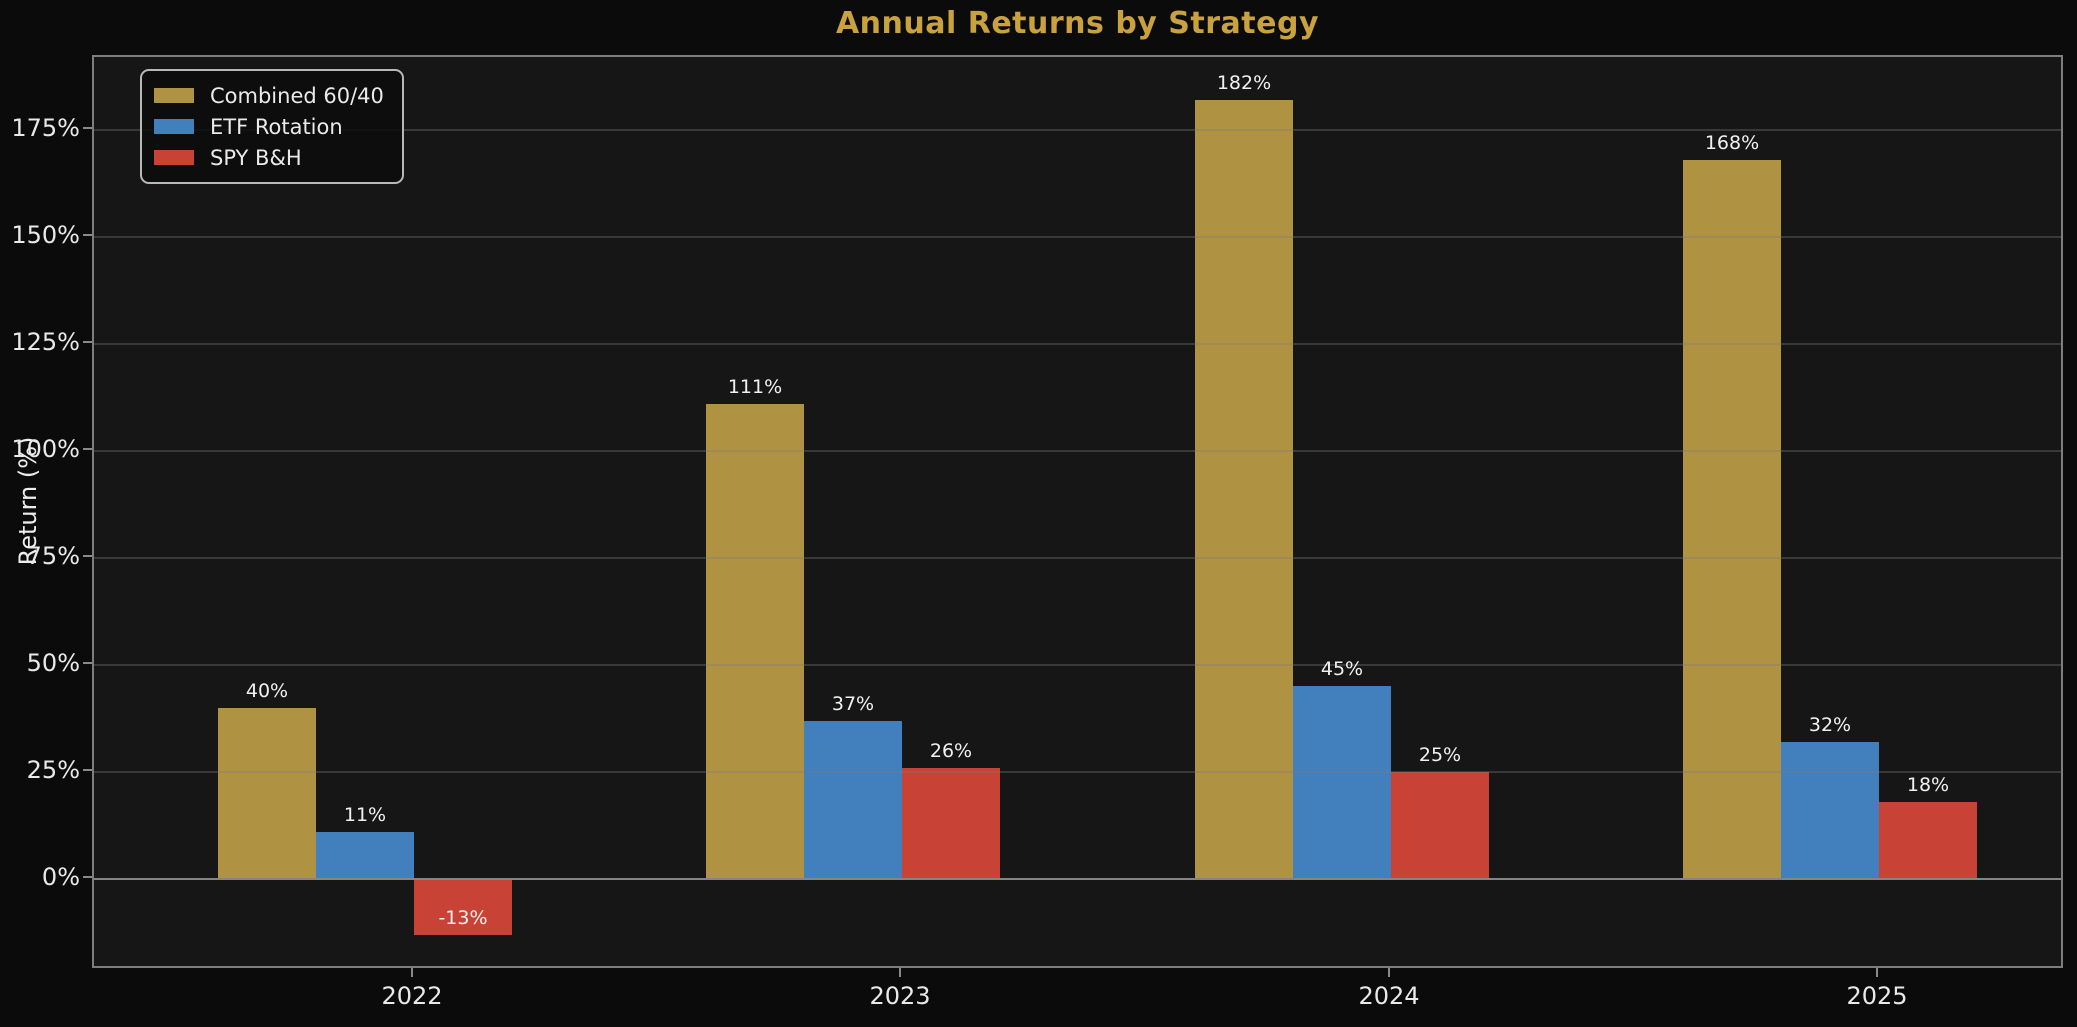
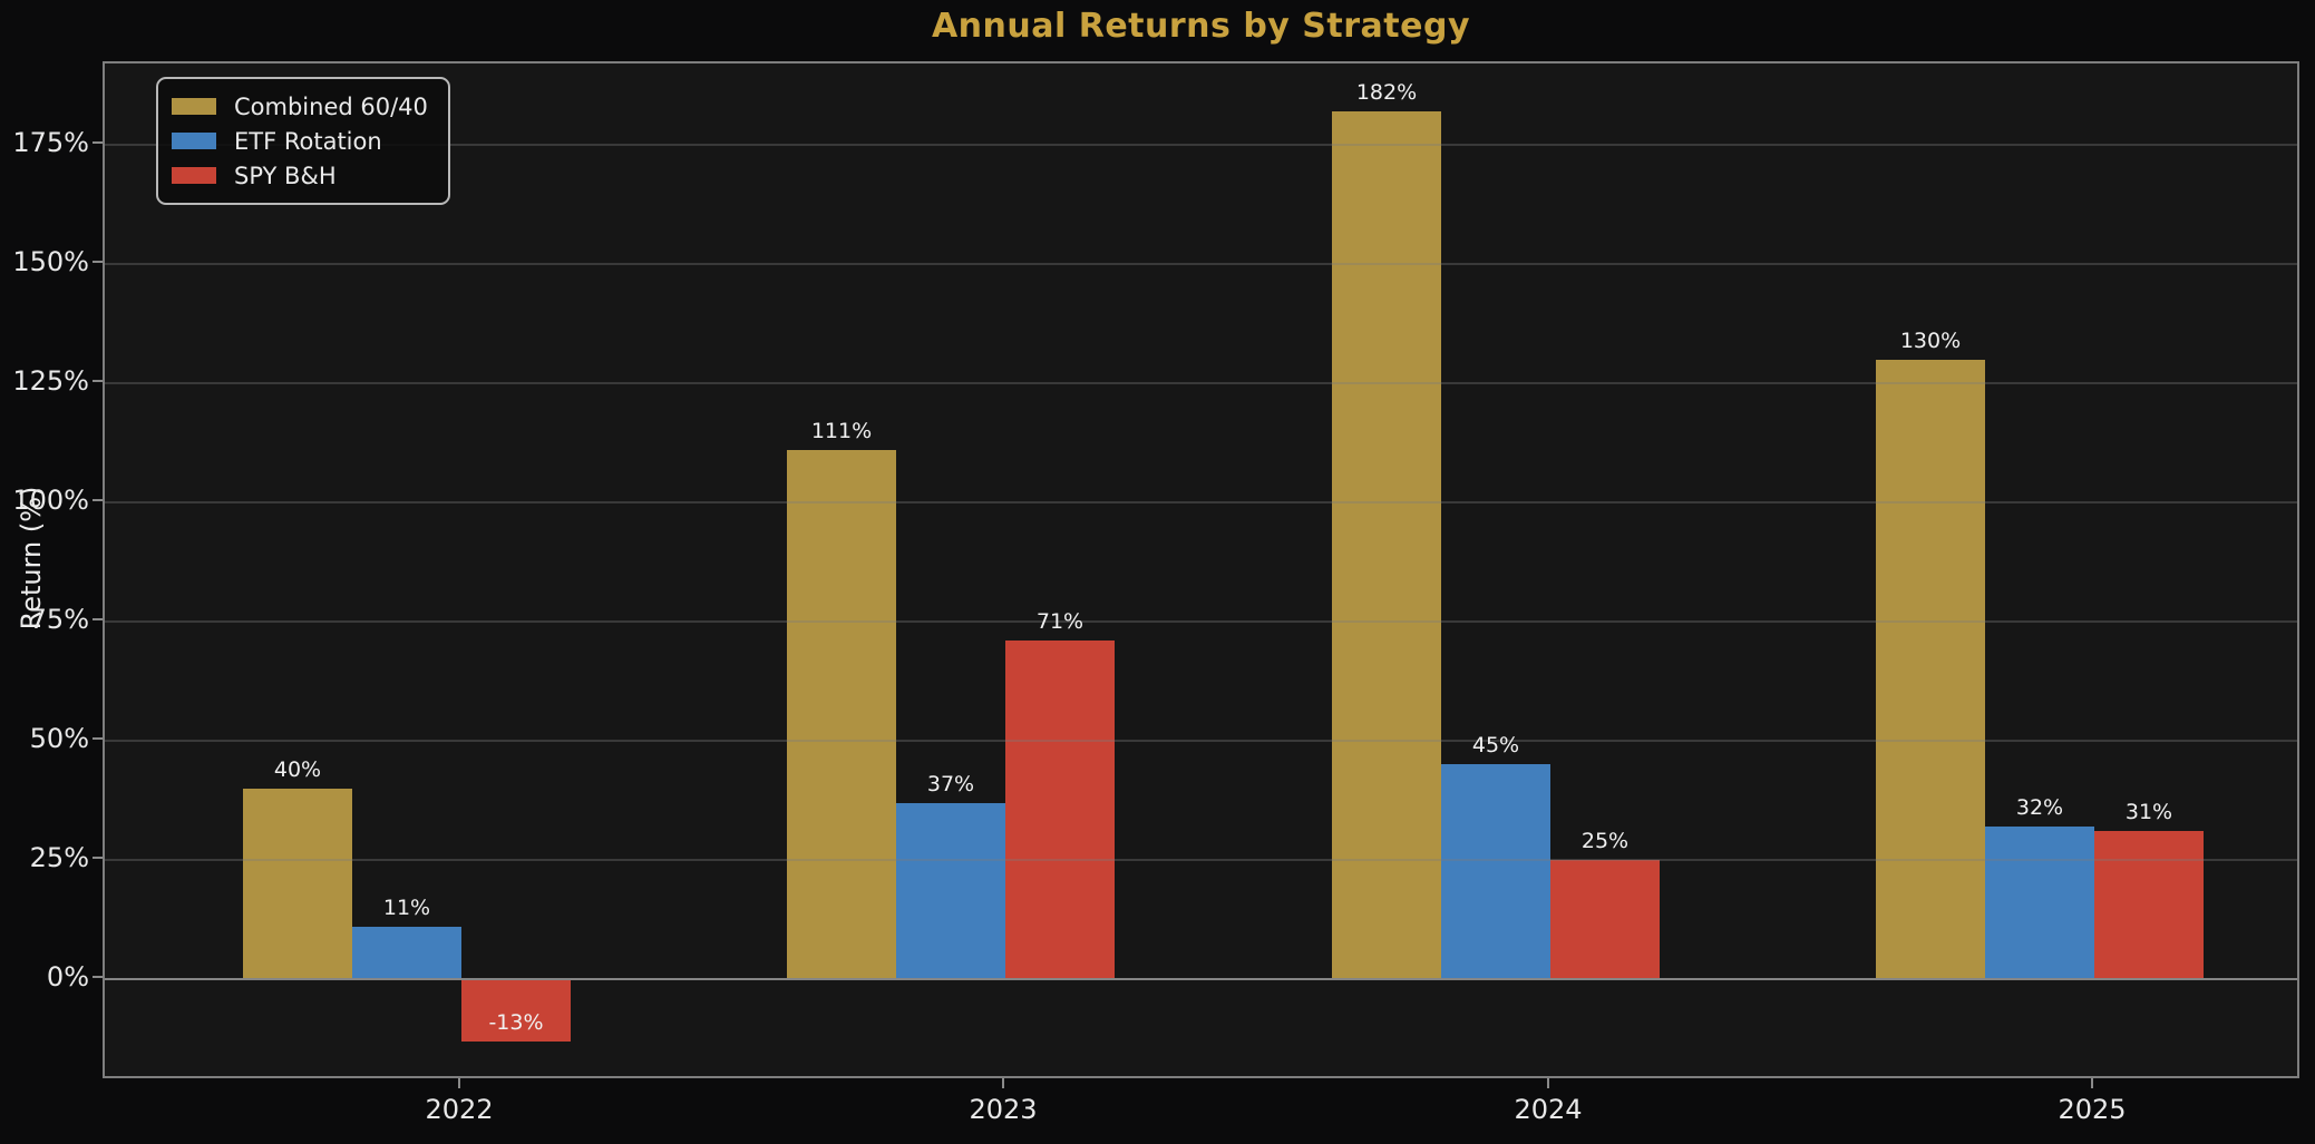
SPY B&H/2023: 26% -> 71%
Combined 60/40/2025: 168% -> 130%
SPY B&H/2025: 18% -> 31%
